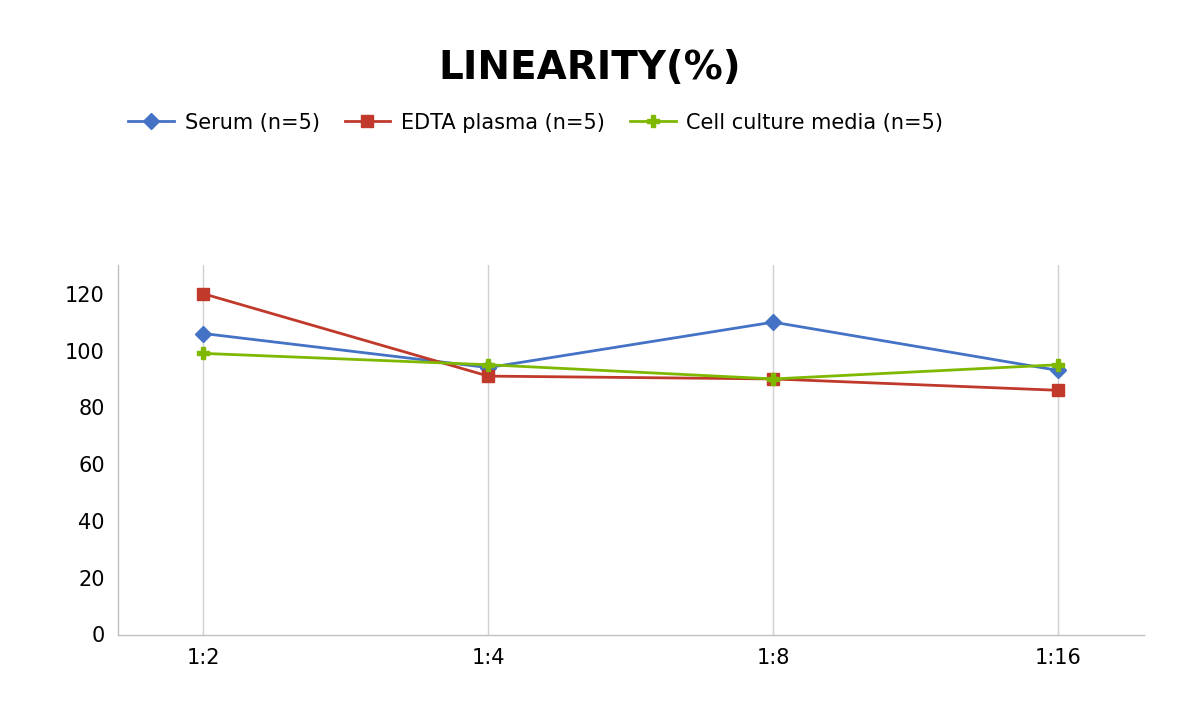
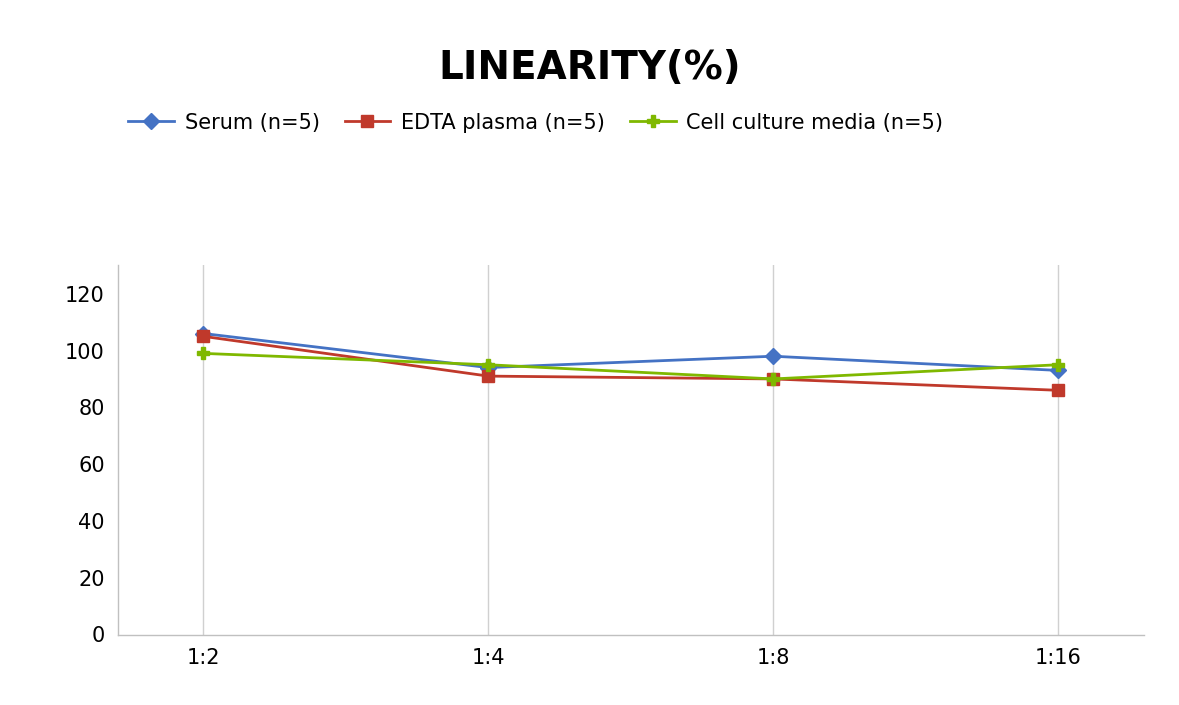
EDTA plasma (n=5)/1:2: 120 -> 105
Serum (n=5)/1:8: 110 -> 98
